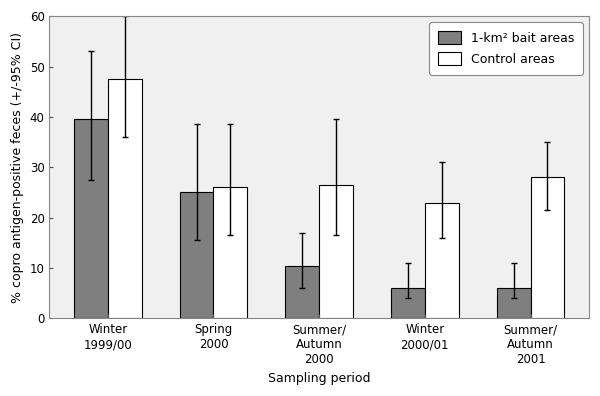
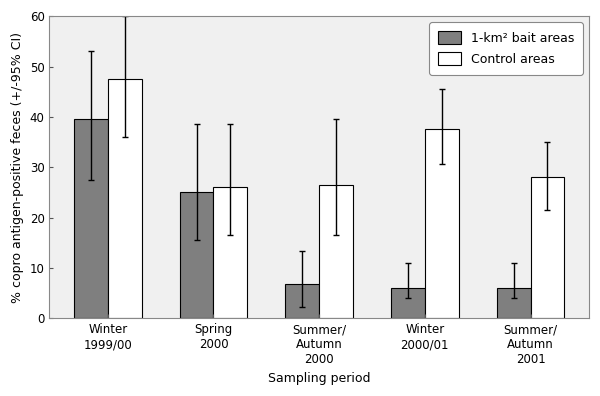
1-km² bait areas/Summer/ Autumn 2000: 10.5 -> 6.8
Control areas/Winter 2000/01: 23.0 -> 37.6
